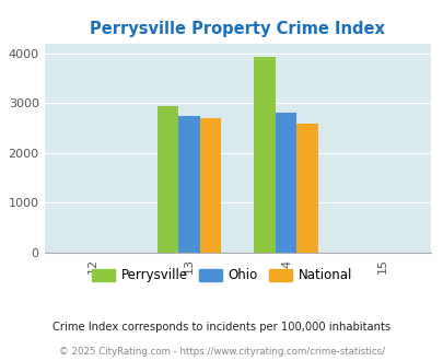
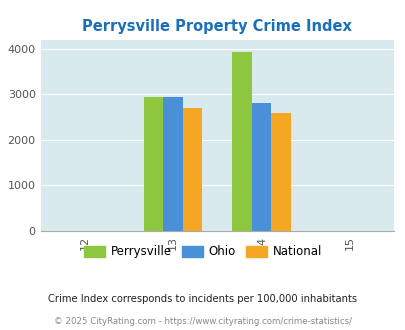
Ohio/13: 2750 -> 2940
